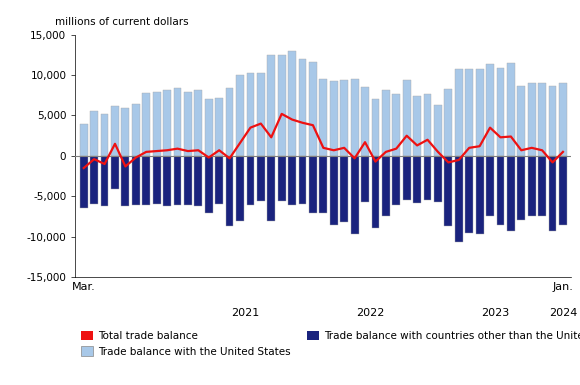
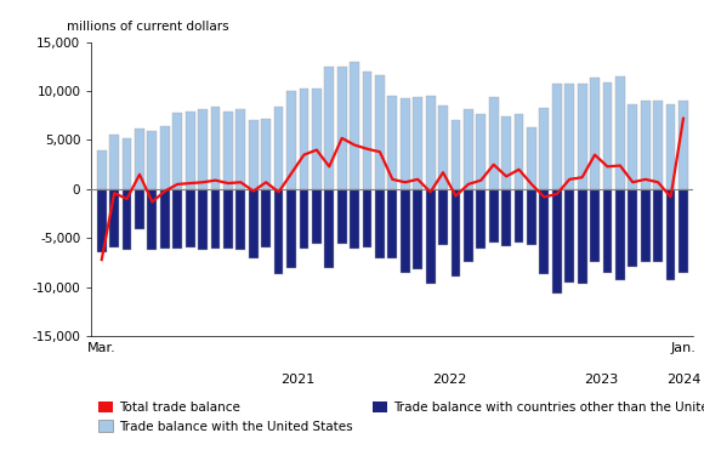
Total trade balance/Mar.: -1,500 -> -7,200
Total trade balance/Jan.: 500 -> 7,200
